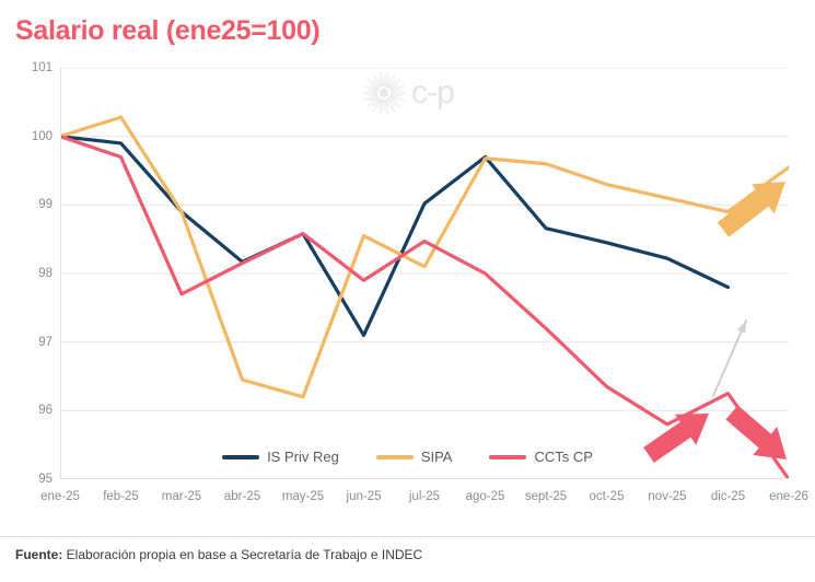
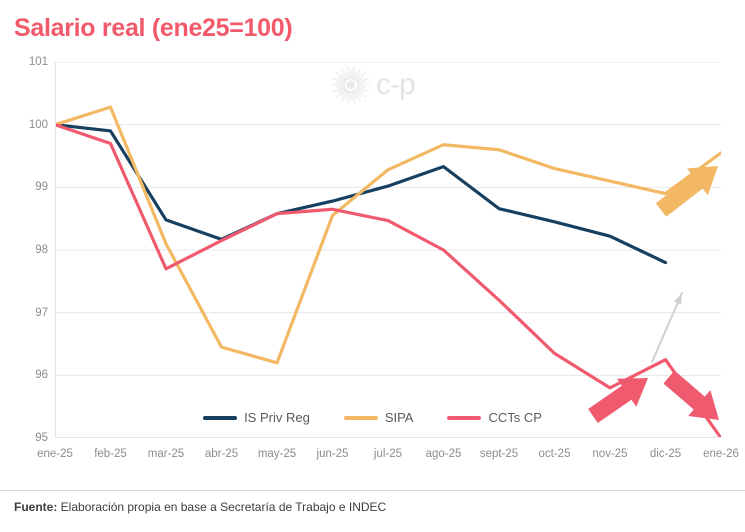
IS Priv Reg/mar-25: 98.9 -> 98.5
SIPA/mar-25: 98.9 -> 98.1
IS Priv Reg/jun-25: 97.1 -> 98.8
CCTs CP/jun-25: 97.9 -> 98.7
SIPA/jul-25: 98.1 -> 99.3
IS Priv Reg/ago-25: 99.7 -> 99.3
